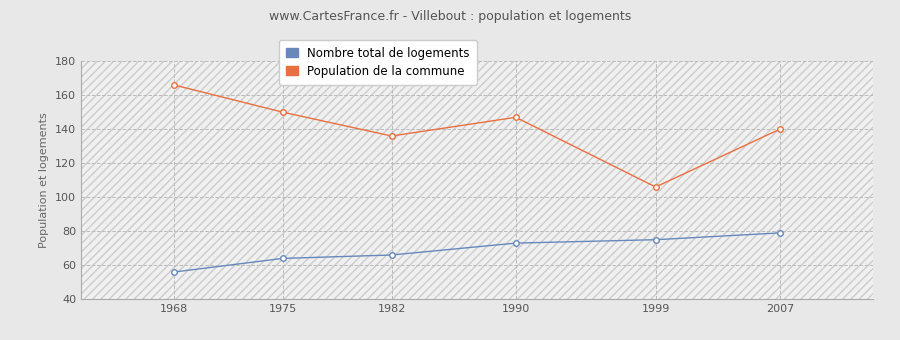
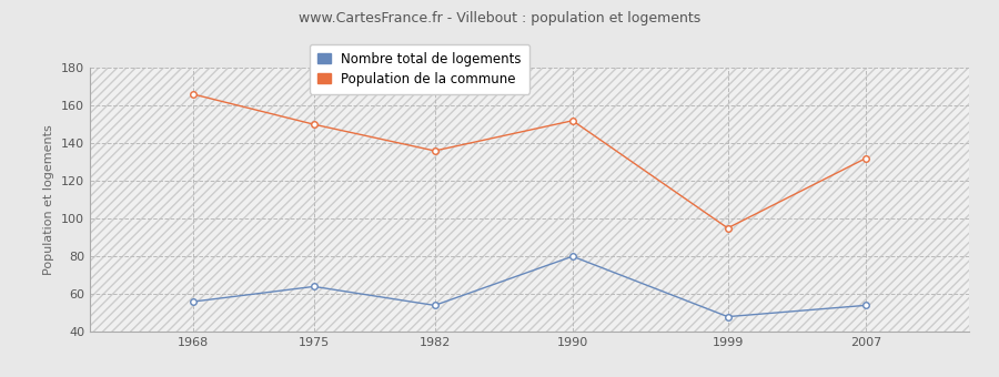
Nombre total de logements/1982: 66 -> 54
Nombre total de logements/1990: 73 -> 80
Population de la commune/1990: 147 -> 152
Nombre total de logements/1999: 75 -> 48
Population de la commune/1999: 106 -> 95
Nombre total de logements/2007: 79 -> 54
Population de la commune/2007: 140 -> 132
